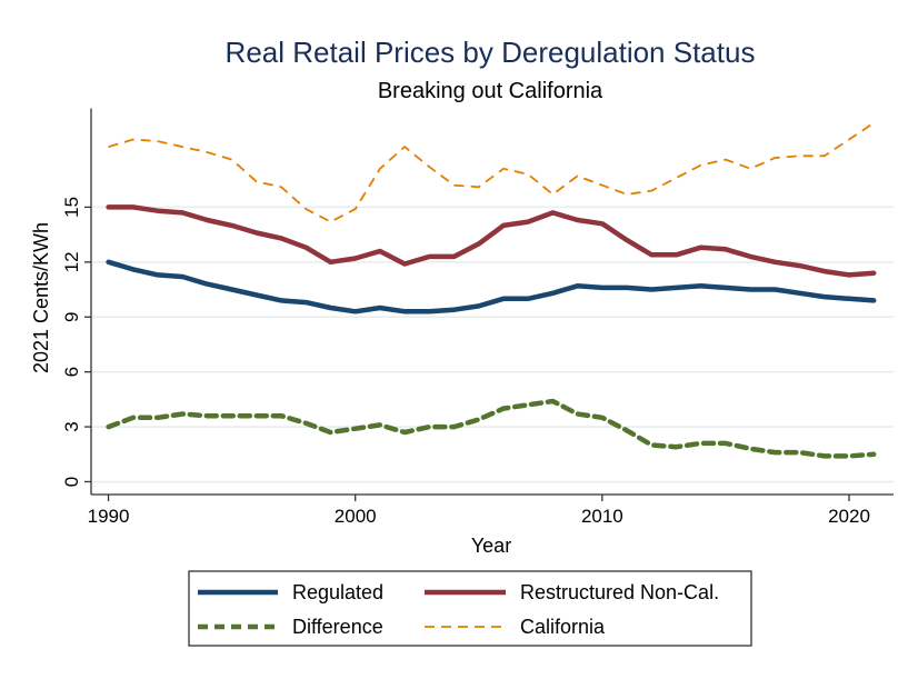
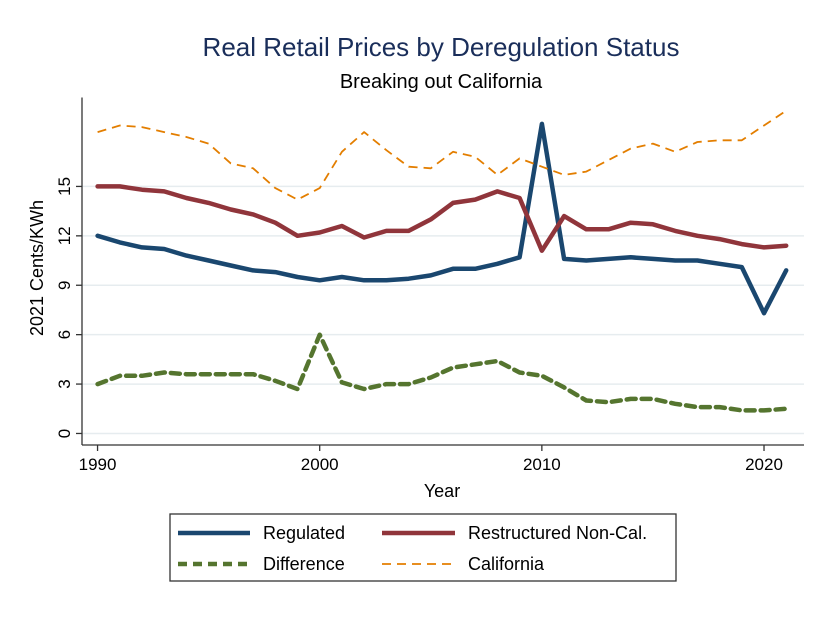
Difference/2000: 2.9 -> 6.0
Regulated/2010: 10.6 -> 18.8
Restructured Non-Cal./2010: 14.1 -> 11.1
Regulated/2020: 10.0 -> 7.3
